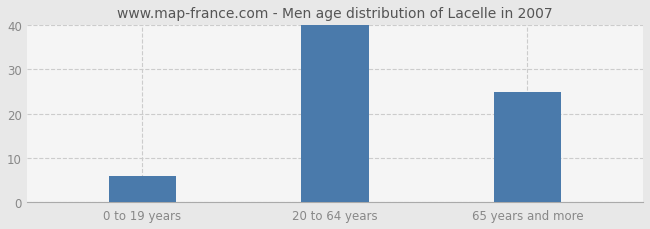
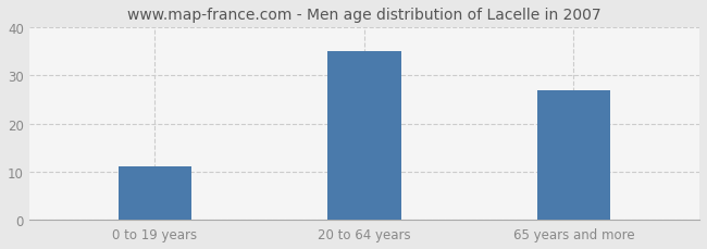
0 to 19 years: 6 -> 11
20 to 64 years: 40 -> 35
65 years and more: 25 -> 27
